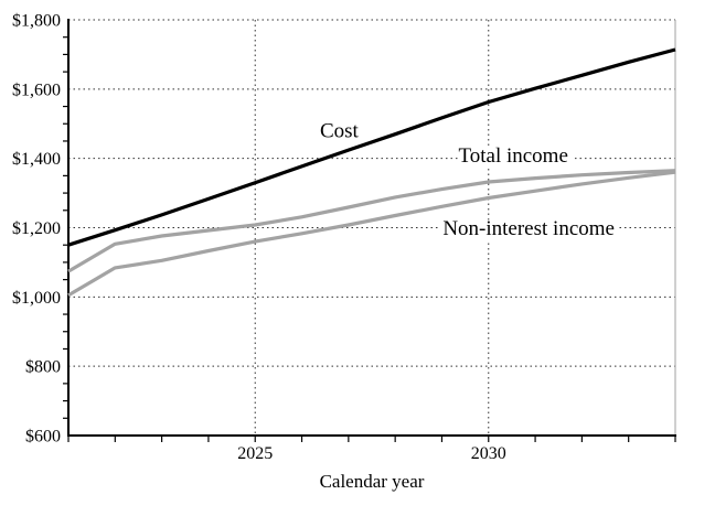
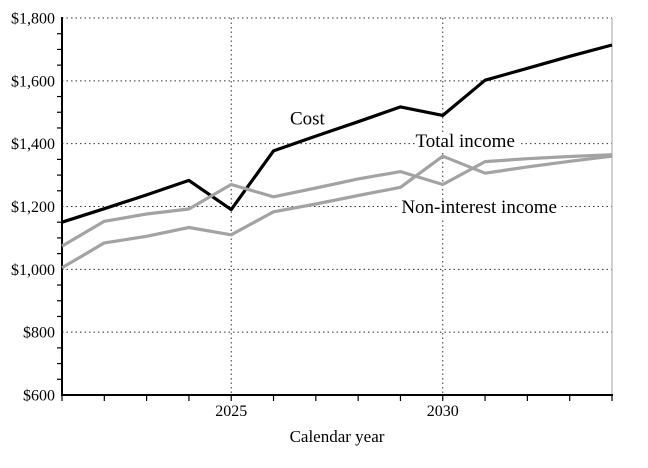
Cost/2025: $1330 -> $1190
Total income/2025: $1210 -> $1270
Non-interest income/2025: $1160 -> $1110
Cost/2030: $1560 -> $1490
Total income/2030: $1330 -> $1270
Non-interest income/2030: $1290 -> $1360
